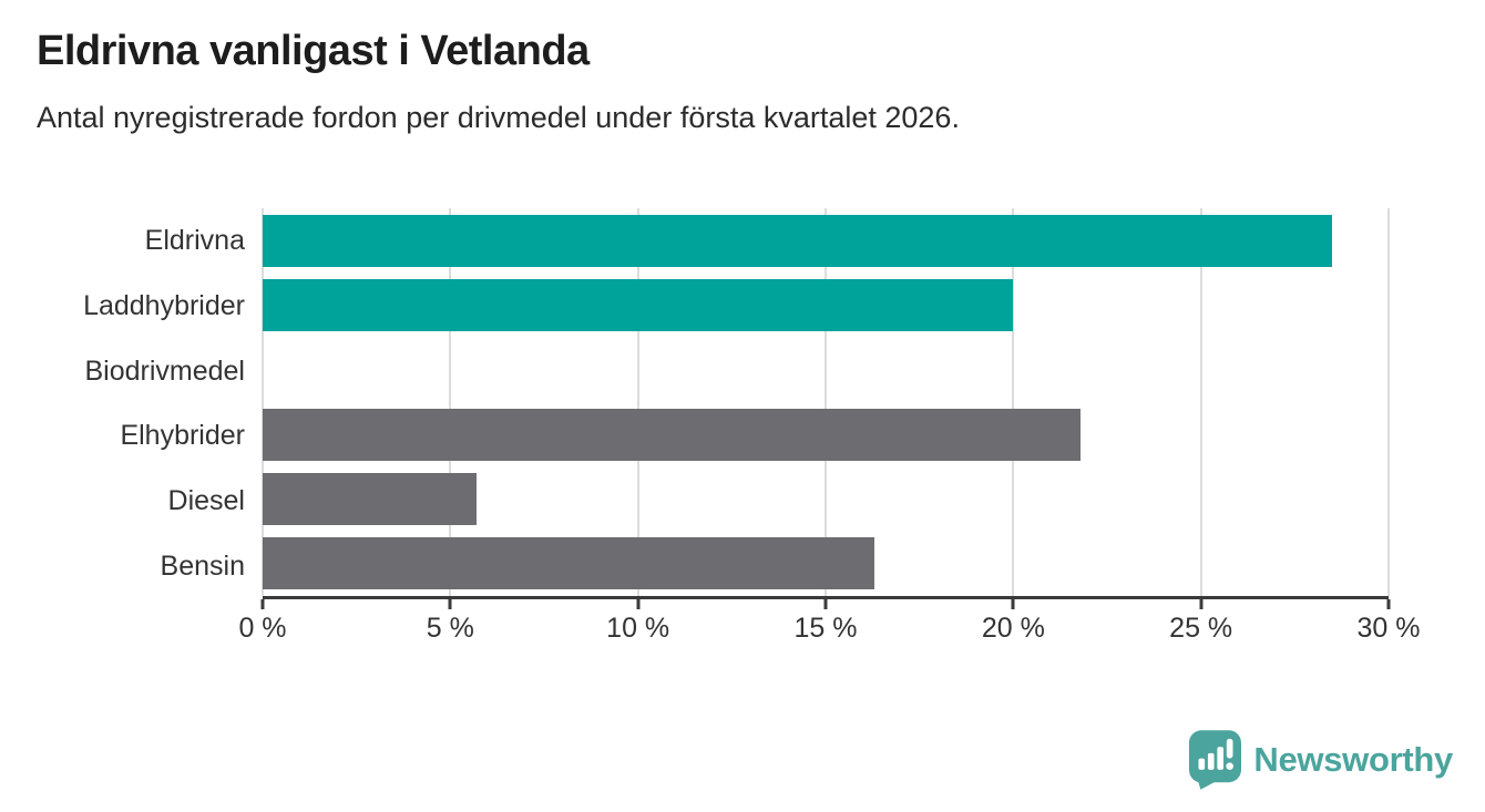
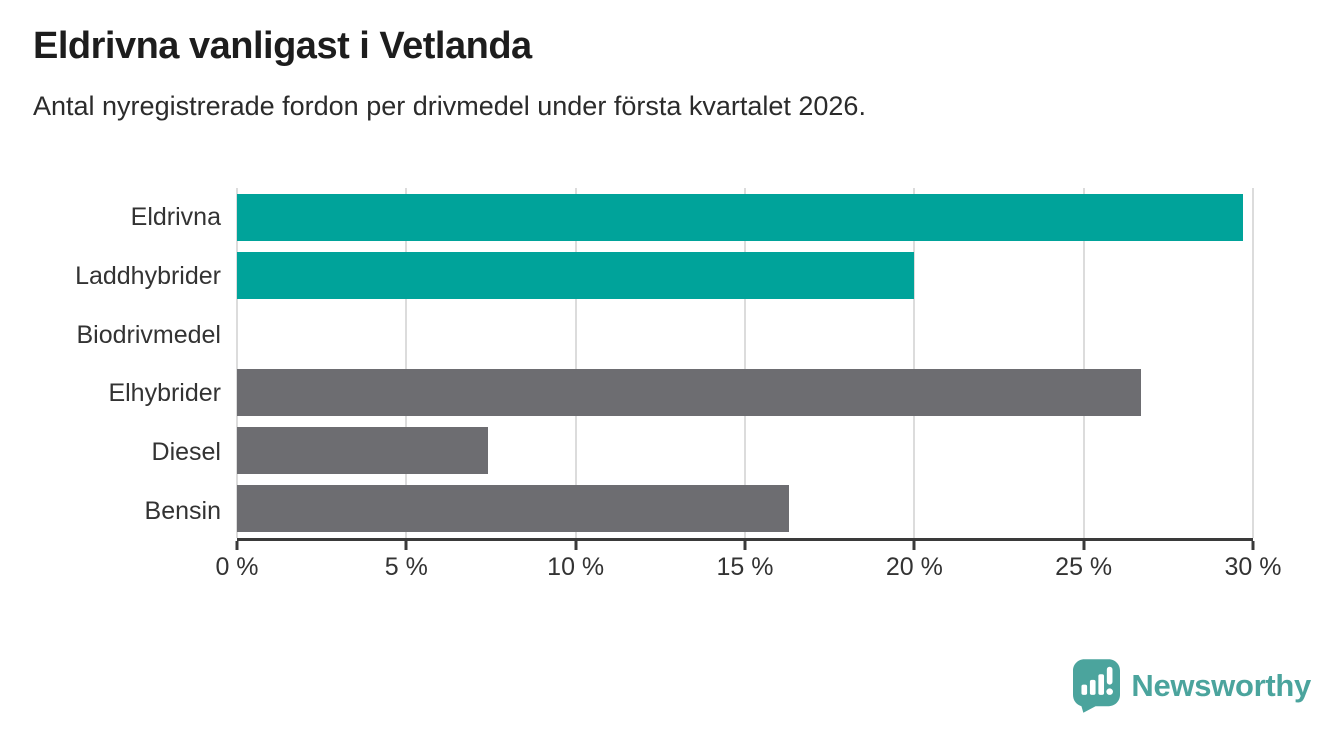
Eldrivna: 28.5% -> 29.7%
Elhybrider: 21.8% -> 26.7%
Diesel: 5.7% -> 7.4%
